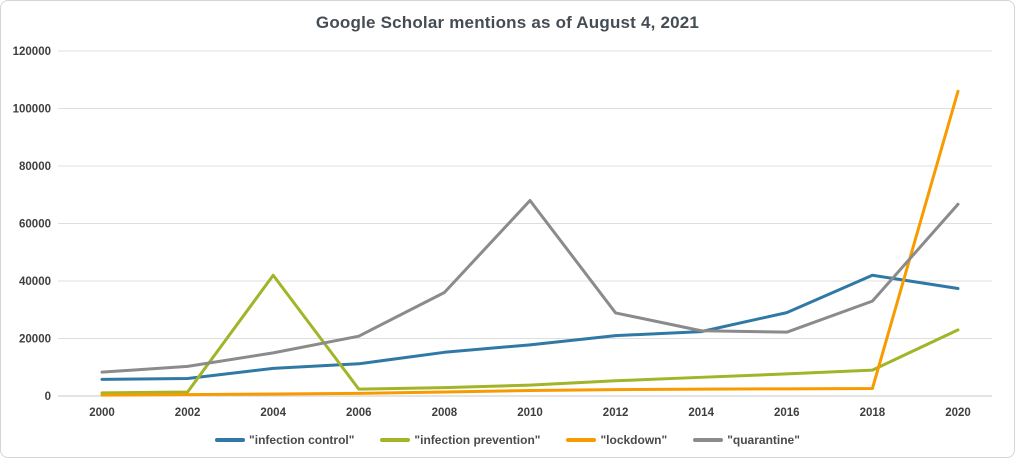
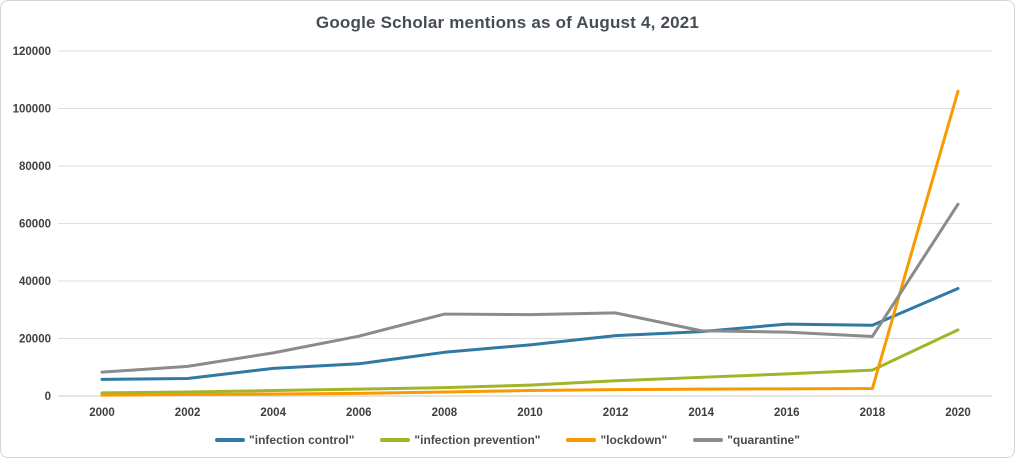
"infection prevention"/2004: 42000 -> 2000
"quarantine"/2008: 36000 -> 28000
"quarantine"/2010: 68000 -> 28000
"infection control"/2016: 29000 -> 25000
"infection control"/2018: 42000 -> 25000
"quarantine"/2018: 33000 -> 21000
